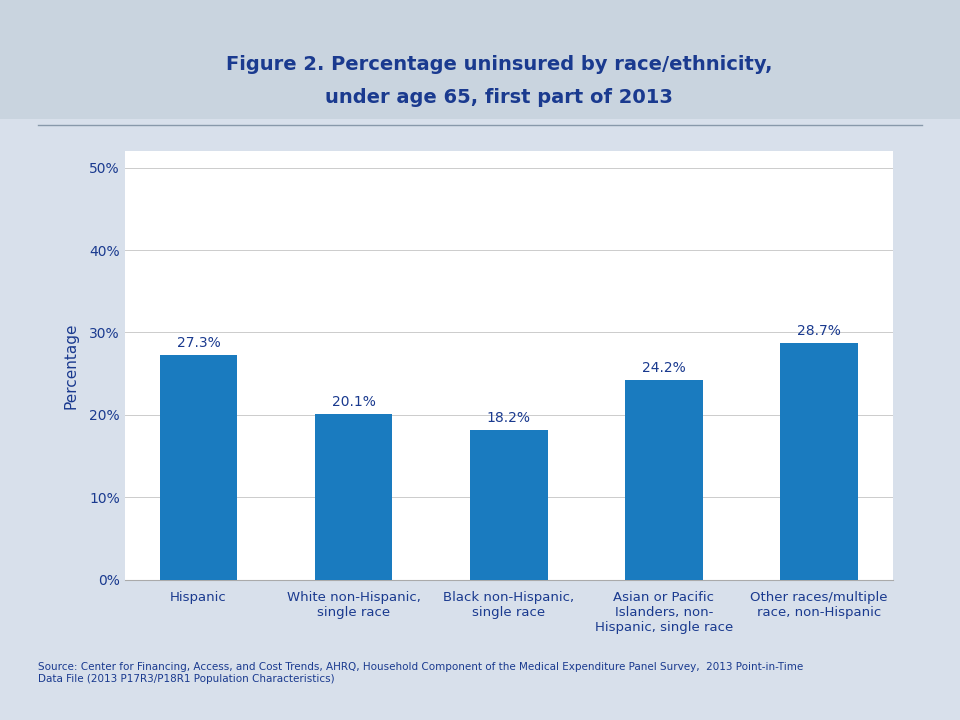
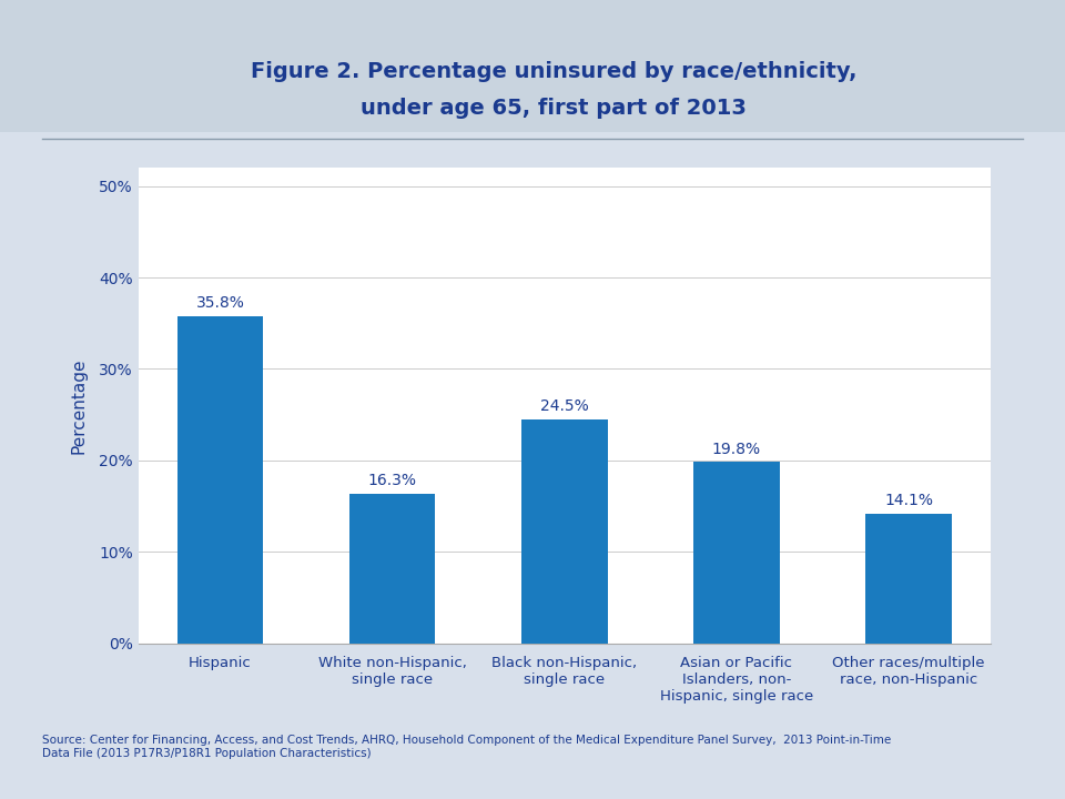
Hispanic: 27.3% -> 35.8%
White non-Hispanic, single race: 20.1% -> 16.3%
Black non-Hispanic, single race: 18.2% -> 24.5%
Asian or Pacific Islanders, non- Hispanic, single race: 24.2% -> 19.8%
Other races/multiple race, non-Hispanic: 28.7% -> 14.1%
